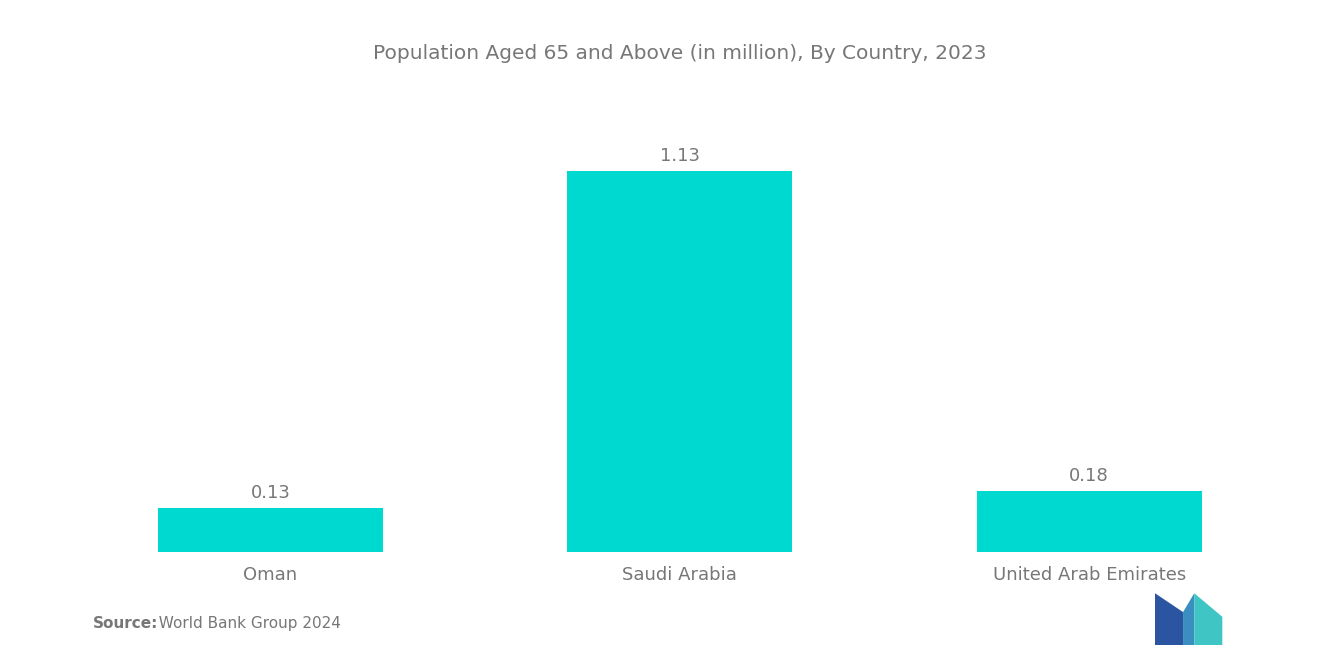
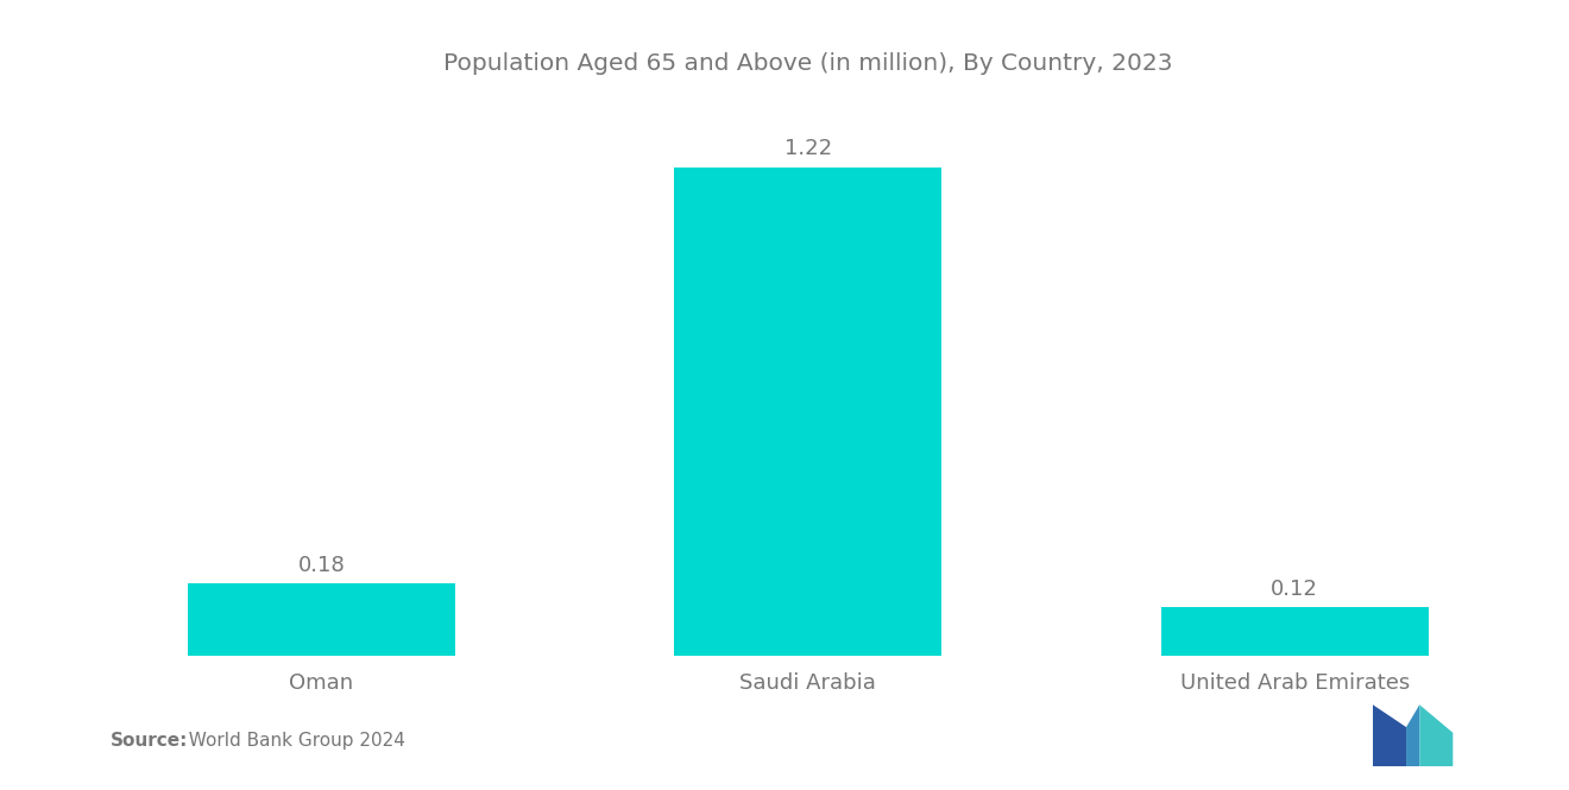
Oman: 0.13 -> 0.18
Saudi Arabia: 1.13 -> 1.22
United Arab Emirates: 0.18 -> 0.12
